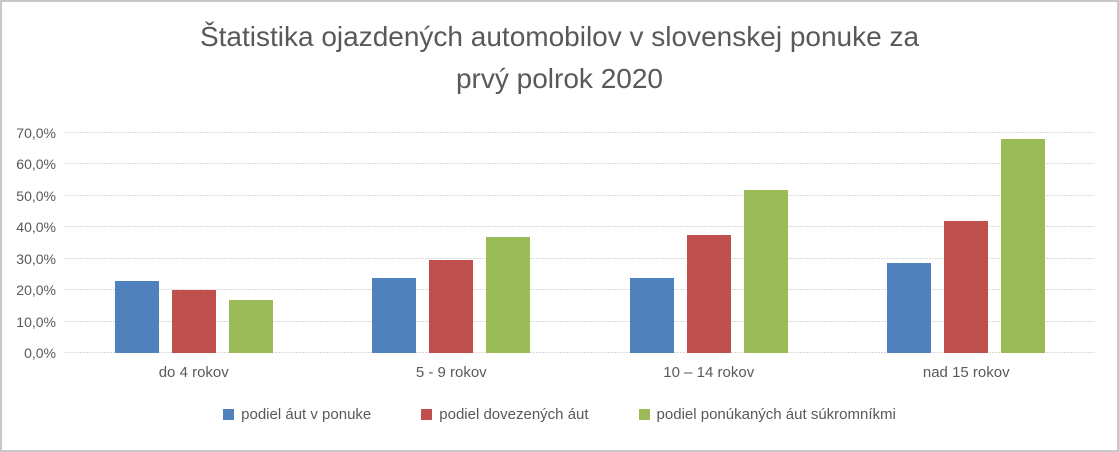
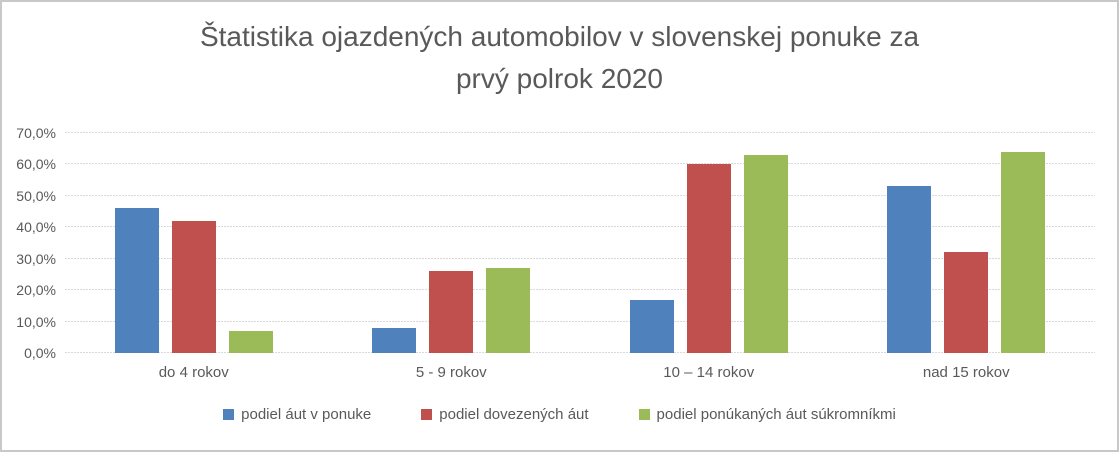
podiel áut v ponuke/do 4 rokov: 23% -> 46%
podiel dovezených áut/do 4 rokov: 20% -> 42%
podiel ponúkaných áut súkromníkmi/do 4 rokov: 17% -> 7%
podiel áut v ponuke/5 - 9 rokov: 24% -> 8%
podiel dovezených áut/5 - 9 rokov: 30% -> 26%
podiel ponúkaných áut súkromníkmi/5 - 9 rokov: 37% -> 27%
podiel áut v ponuke/10 – 14 rokov: 24% -> 17%
podiel dovezených áut/10 – 14 rokov: 38% -> 60%
podiel ponúkaných áut súkromníkmi/10 – 14 rokov: 52% -> 63%
podiel áut v ponuke/nad 15 rokov: 29% -> 53%
podiel dovezených áut/nad 15 rokov: 42% -> 32%
podiel ponúkaných áut súkromníkmi/nad 15 rokov: 68% -> 64%
